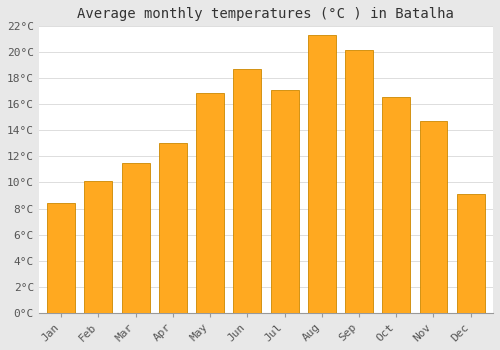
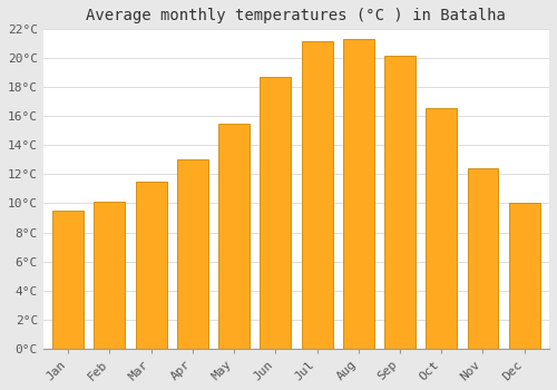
Jan: 8.4°C -> 9.5°C
May: 16.9°C -> 15.5°C
Jul: 17.1°C -> 21.2°C
Nov: 14.7°C -> 12.4°C
Dec: 9.1°C -> 10.0°C
